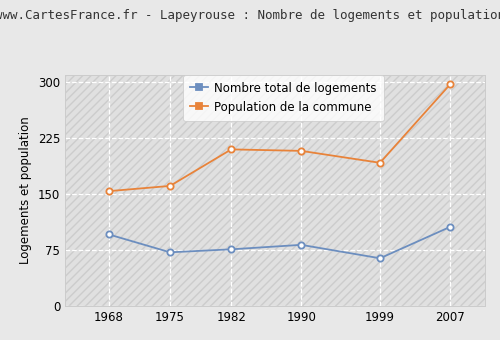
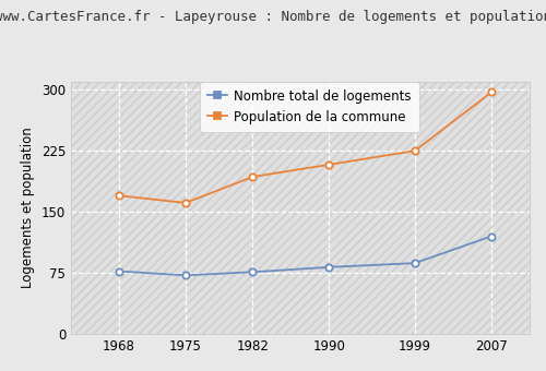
Nombre total de logements/1968: 96 -> 77
Population de la commune/1968: 154 -> 170
Population de la commune/1982: 210 -> 193
Nombre total de logements/1999: 64 -> 87
Population de la commune/1999: 192 -> 225
Nombre total de logements/2007: 106 -> 120
